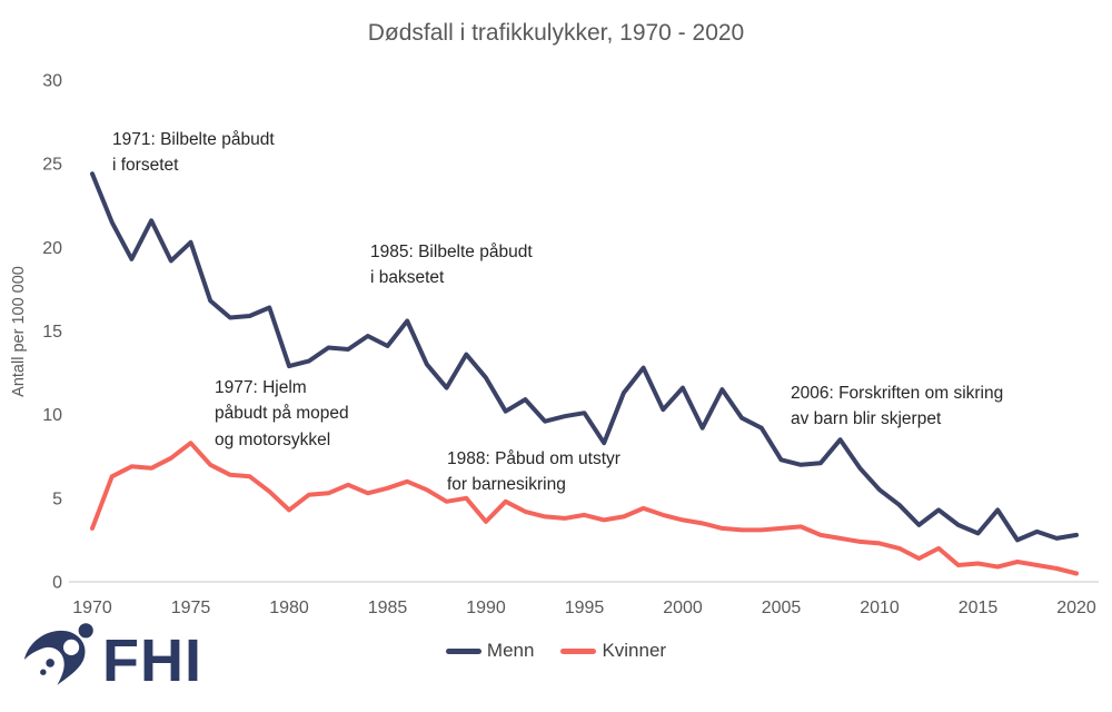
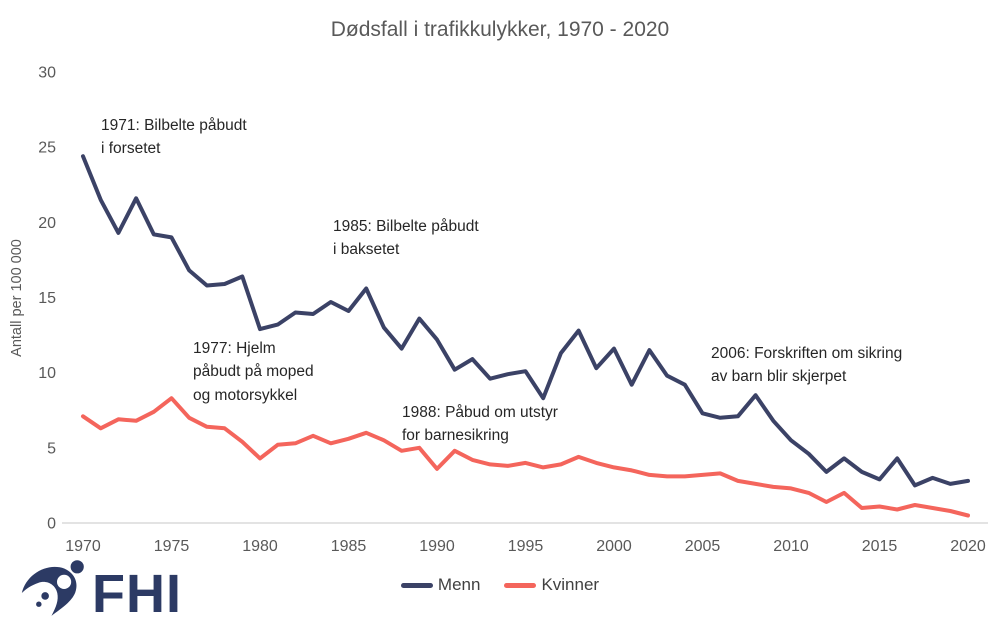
Kvinner/1970: 3.2 -> 7.1
Menn/1975: 20.3 -> 19.0
